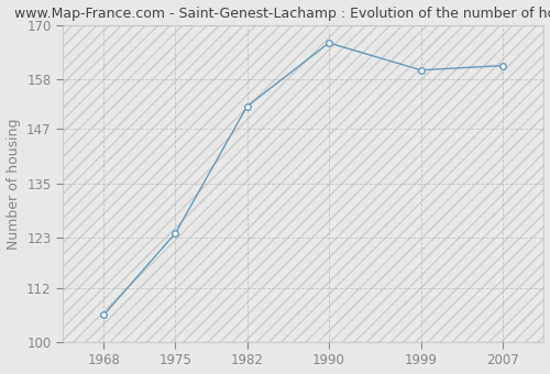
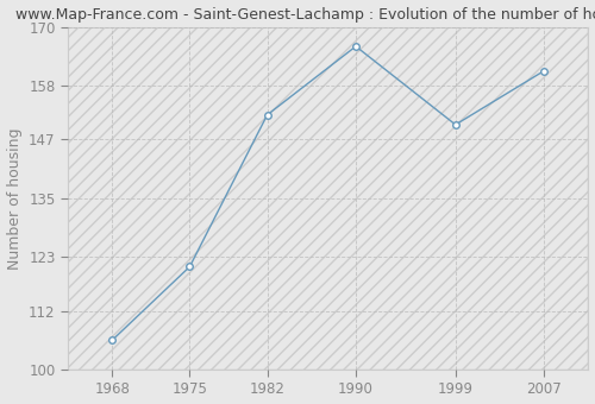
1975: 124 -> 121
1999: 160 -> 150
